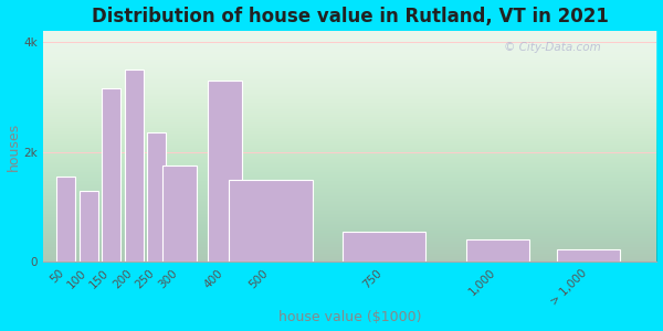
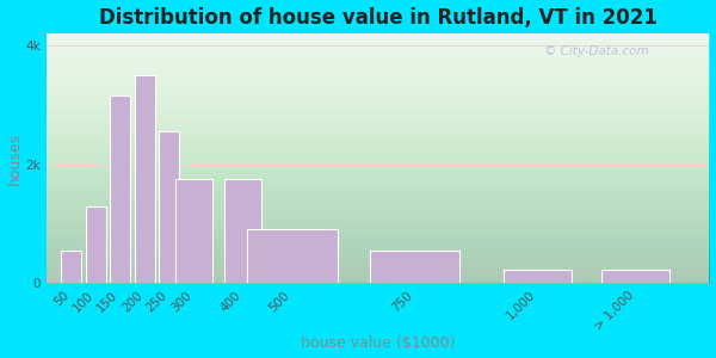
50: 1.55k -> 0.55k
250: 2.35k -> 2.55k
400: 3.30k -> 1.75k
500: 1.50k -> 0.90k
1,000: 0.40k -> 0.22k
